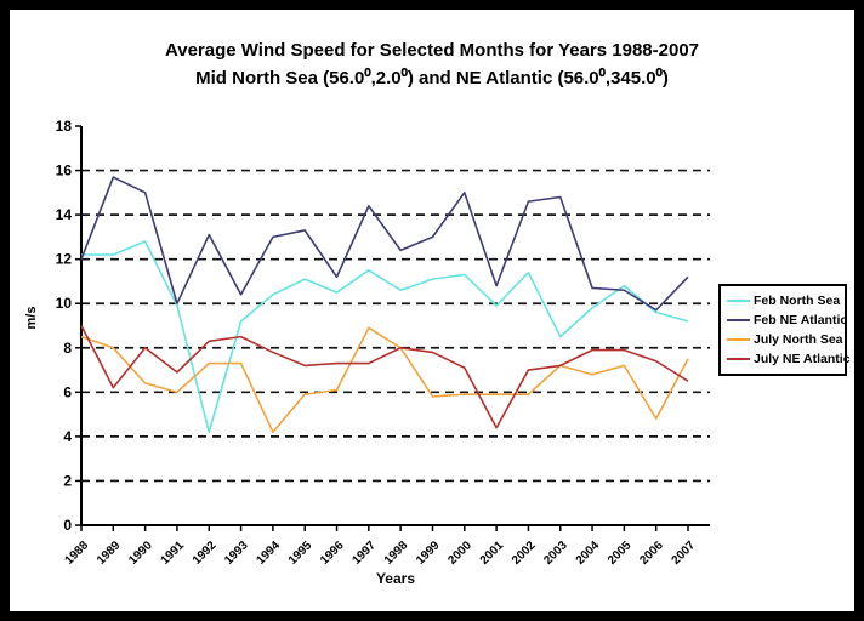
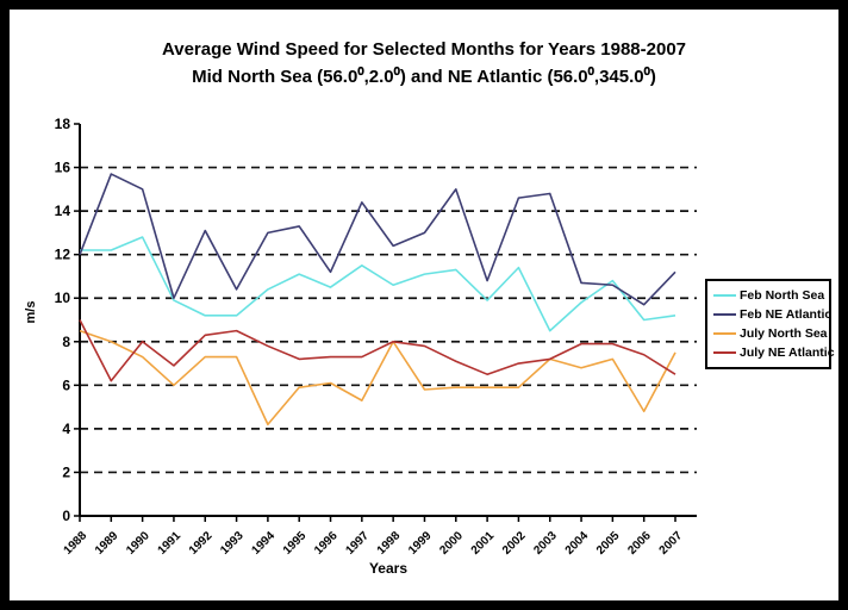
July North Sea/1990: 6.4 -> 7.3
Feb North Sea/1992: 4.2 -> 9.2
July North Sea/1997: 8.9 -> 5.3
July NE Atlantic/2001: 4.4 -> 6.5
Feb North Sea/2006: 9.6 -> 9.0
